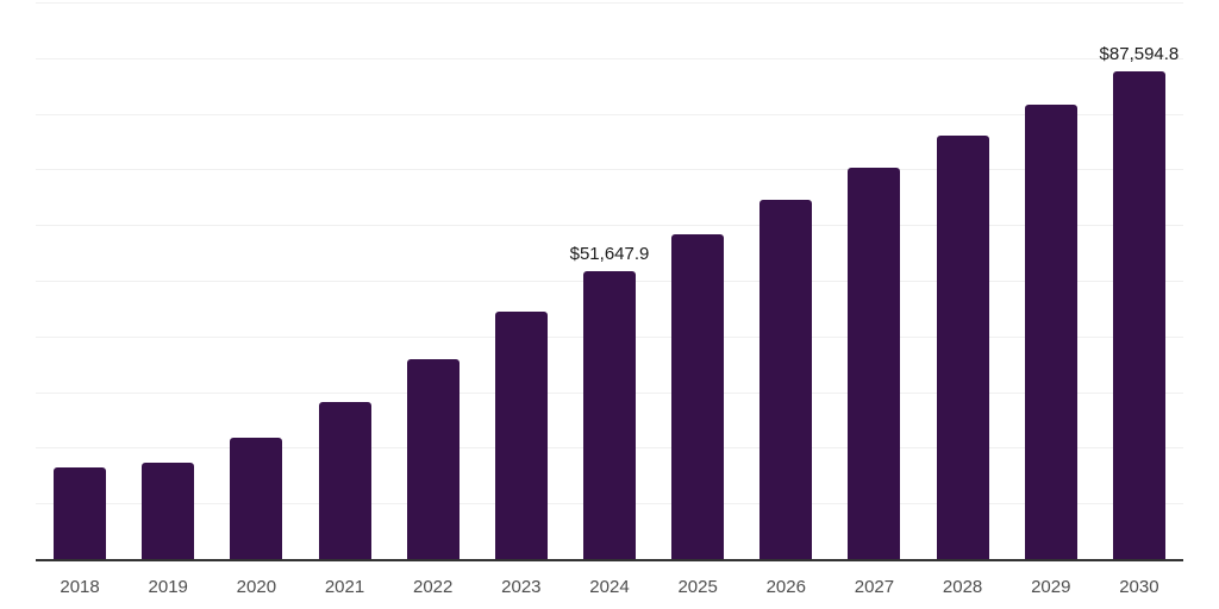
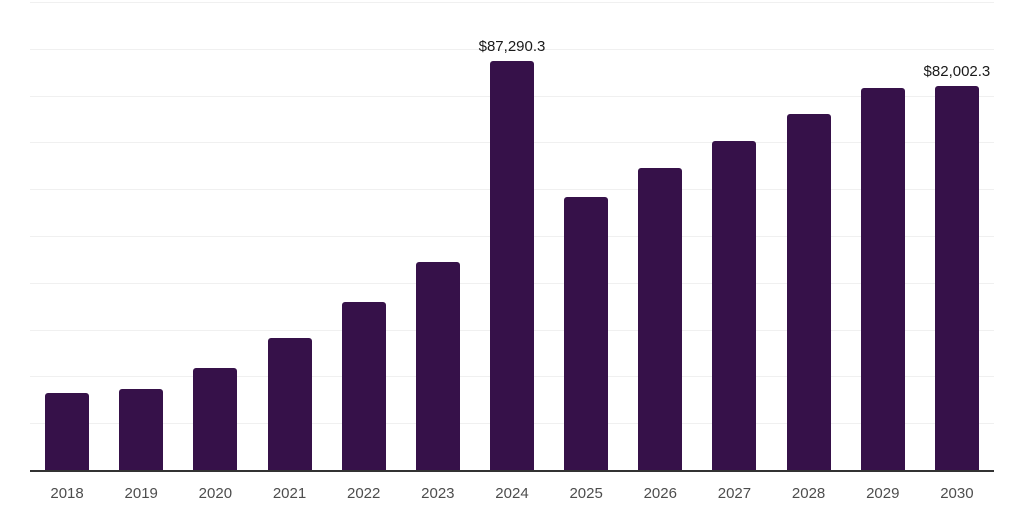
2024: $51,647.9 -> $87,290.3
2030: $87,594.8 -> $82,002.3
